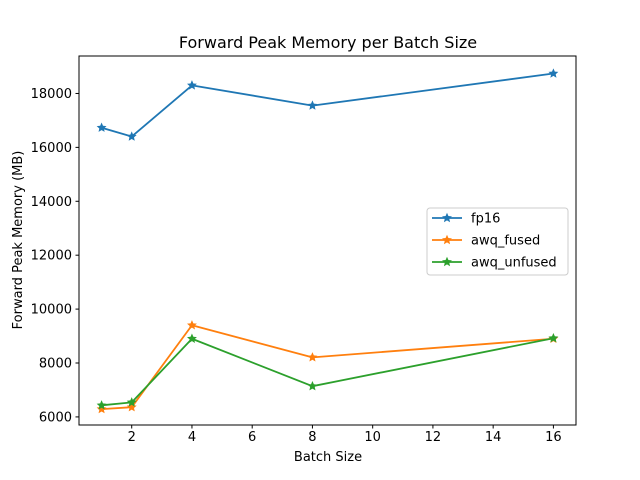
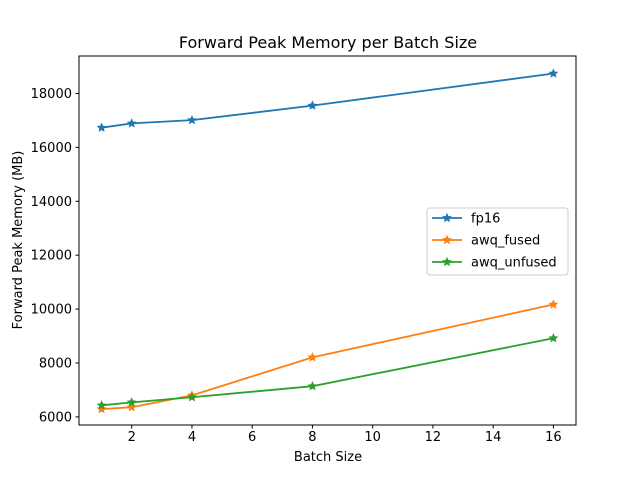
fp16/2: 16400 -> 16900
fp16/4: 18300 -> 17000
awq_fused/4: 9400 -> 6800
awq_unfused/4: 8900 -> 6700
awq_fused/16: 8900 -> 10200
